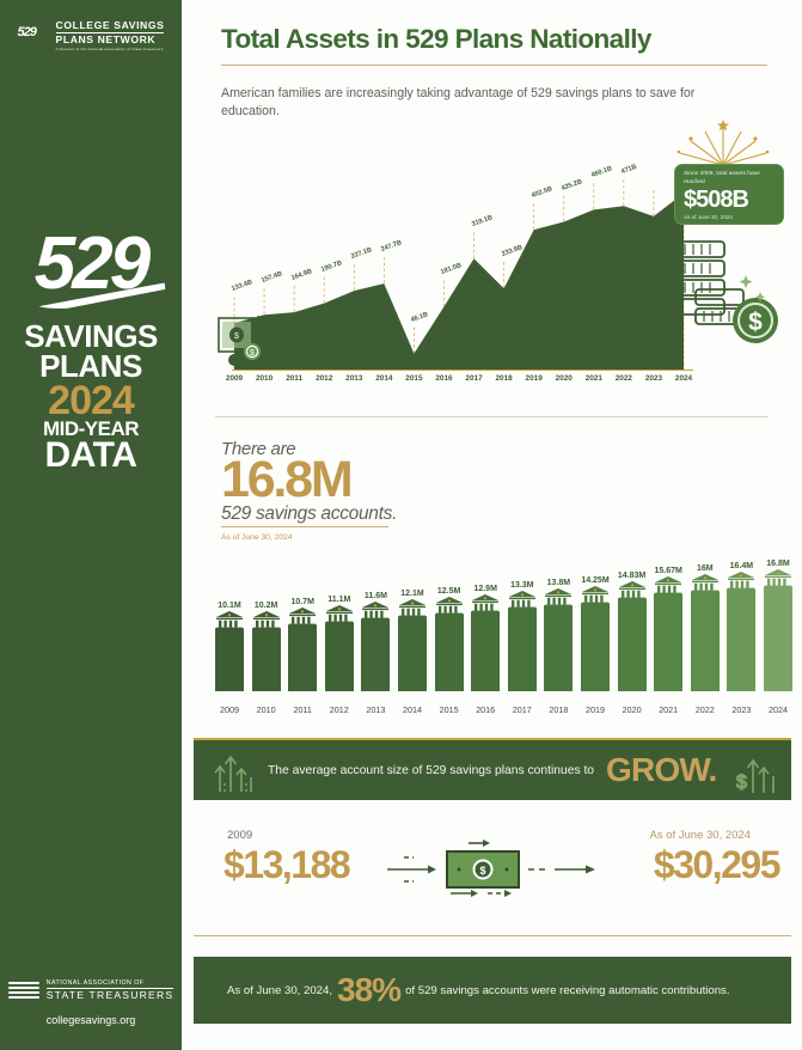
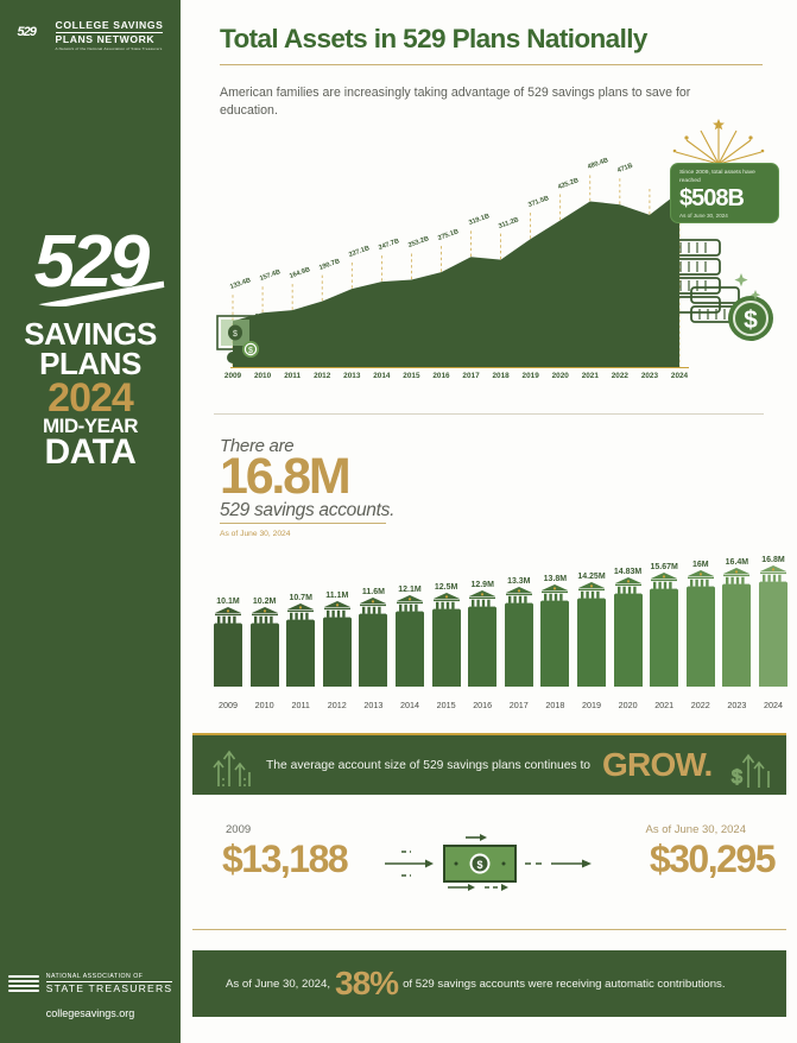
Total Assets in 529 Plans Nationally/2015: 46.1B -> 253.2B
Total Assets in 529 Plans Nationally/2016: 181.0B -> 275.1B
Total Assets in 529 Plans Nationally/2018: 233.9B -> 311.2B
Total Assets in 529 Plans Nationally/2019: 402.5B -> 371.5B
Total Assets in 529 Plans Nationally/2021: 460.1B -> 480.4B
